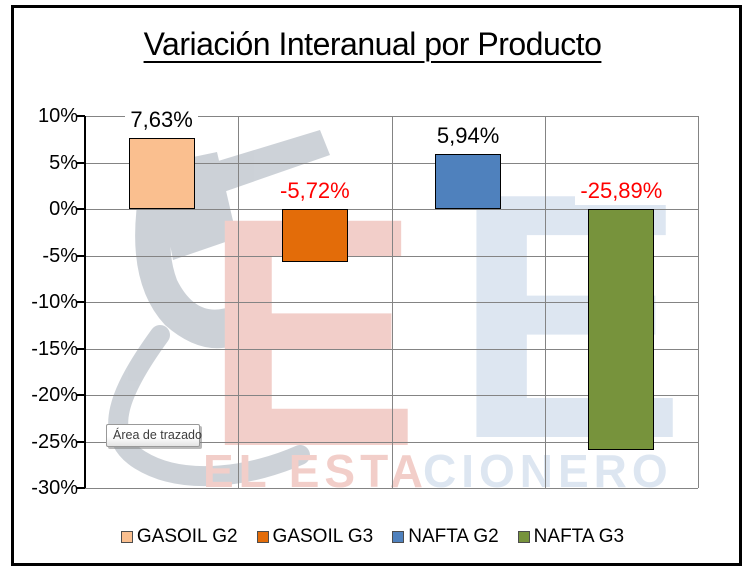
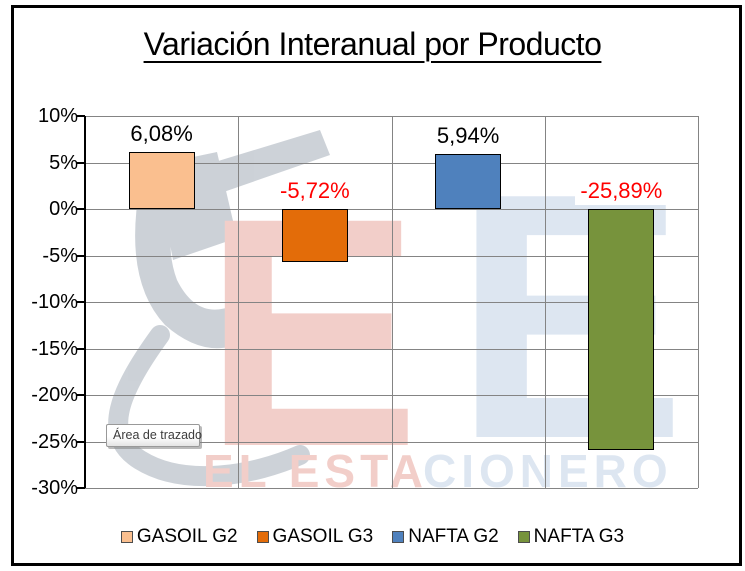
GASOIL G2: 7,63% -> 6,08%
